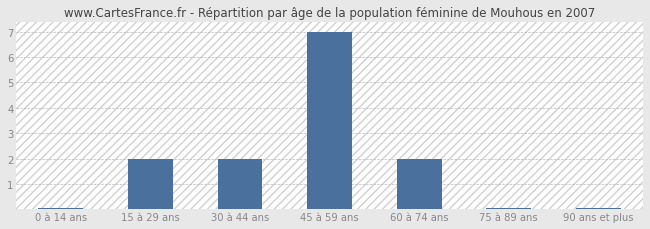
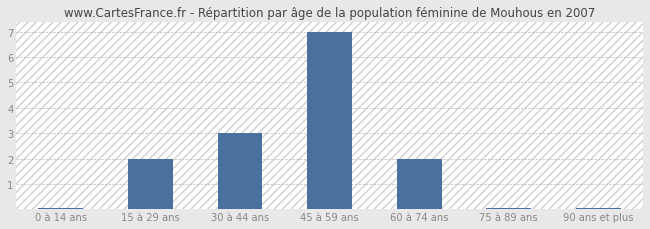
30 à 44 ans: 2.00 -> 3.00
